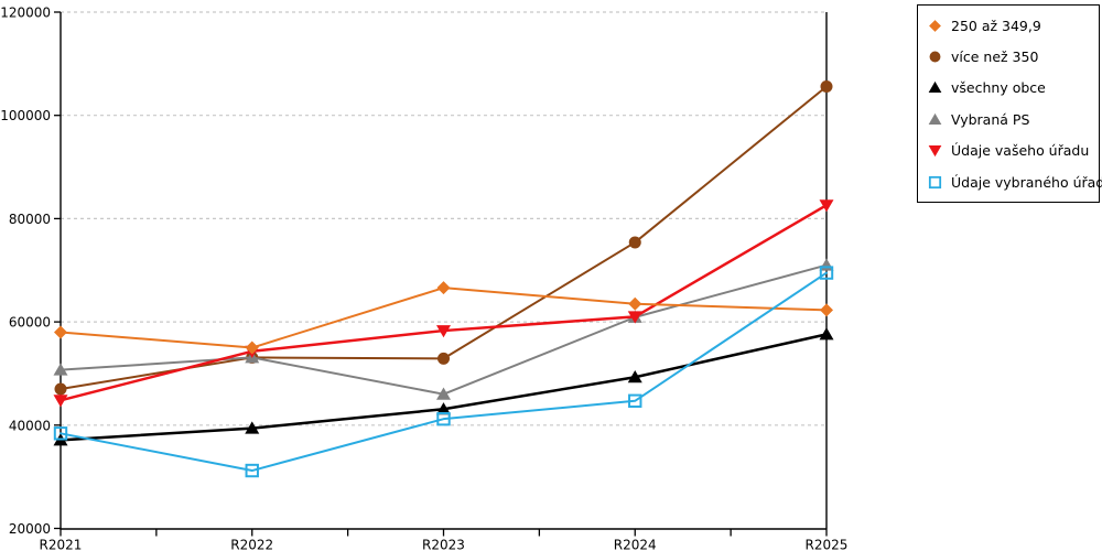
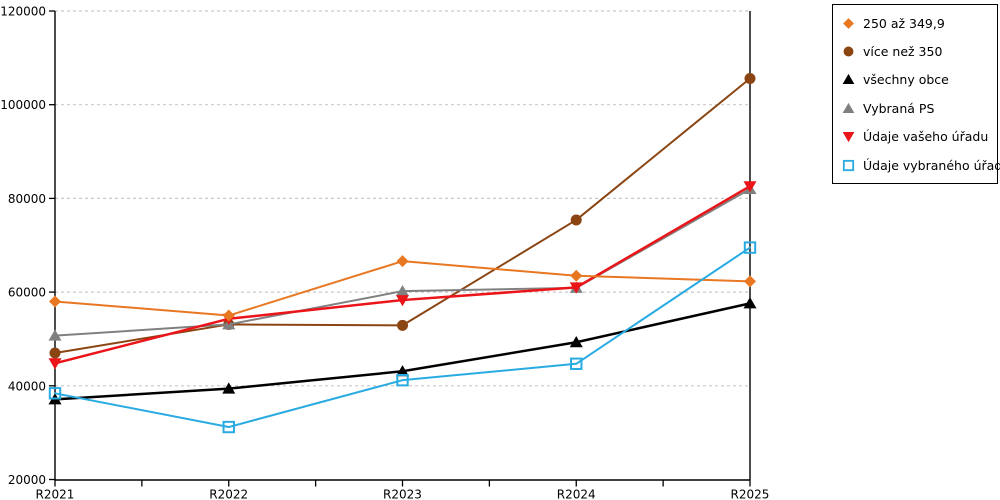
Vybraná PS/R2023: 46000 -> 60000
Vybraná PS/R2025: 71000 -> 82000
